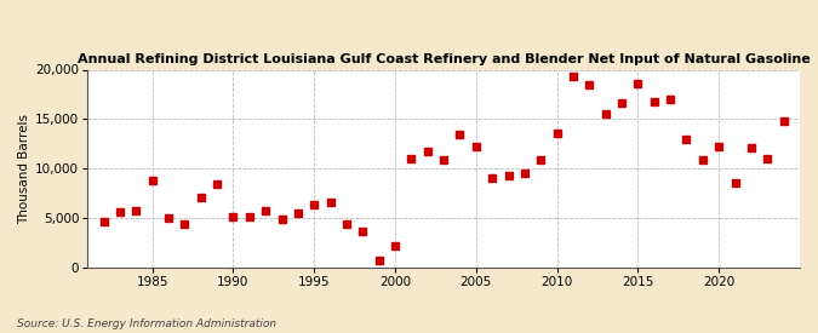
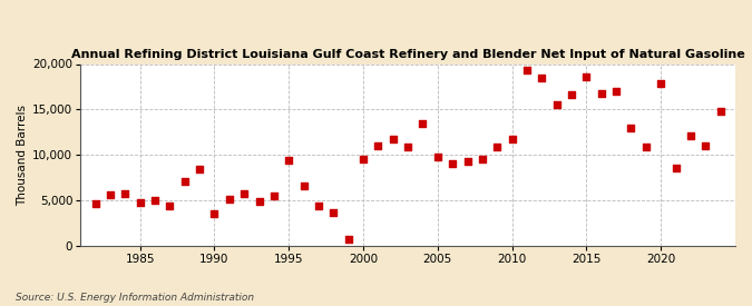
1985: 8,800 -> 4,800
1990: 5,200 -> 3,600
1995: 6,400 -> 9,400
2000: 2,200 -> 9,600
2005: 12,200 -> 9,800
2010: 13,600 -> 11,800
2020: 12,200 -> 17,800
